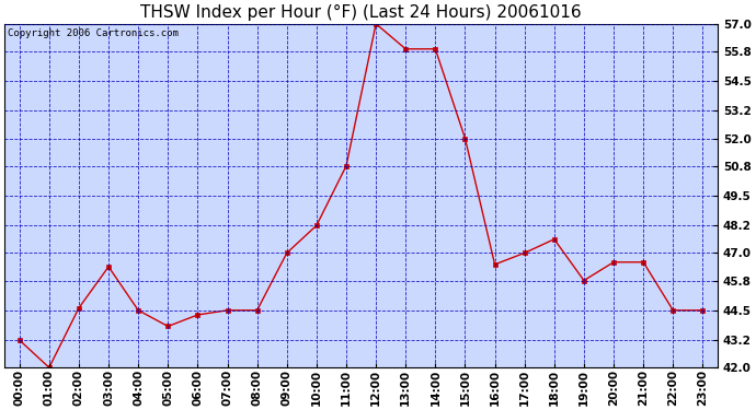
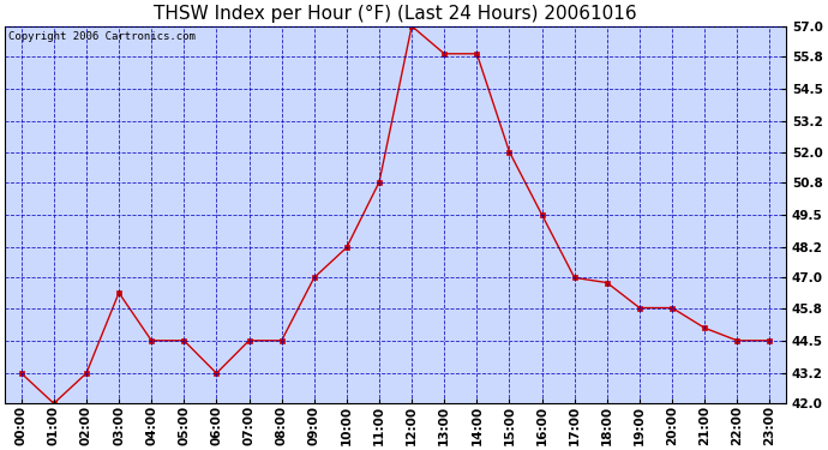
02:00: 44.6 -> 43.2
05:00: 43.8 -> 44.5
06:00: 44.3 -> 43.2
16:00: 46.5 -> 49.5
18:00: 47.6 -> 46.8
20:00: 46.6 -> 45.8
21:00: 46.6 -> 45.0
